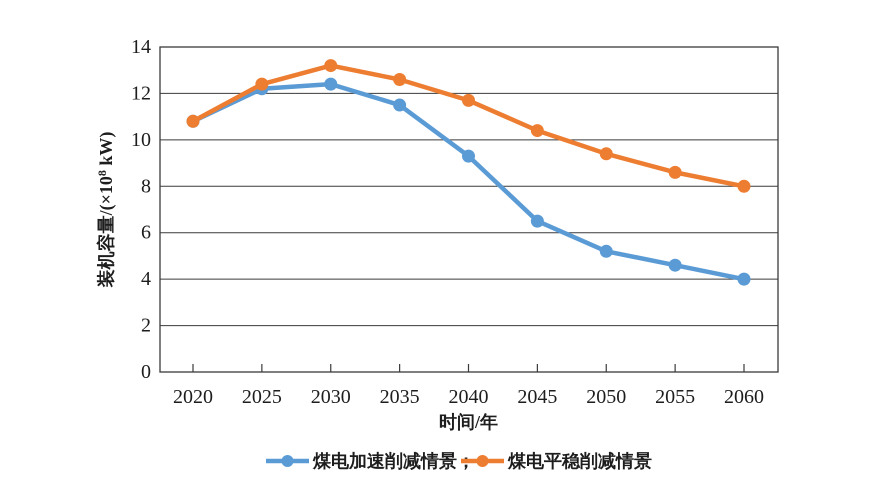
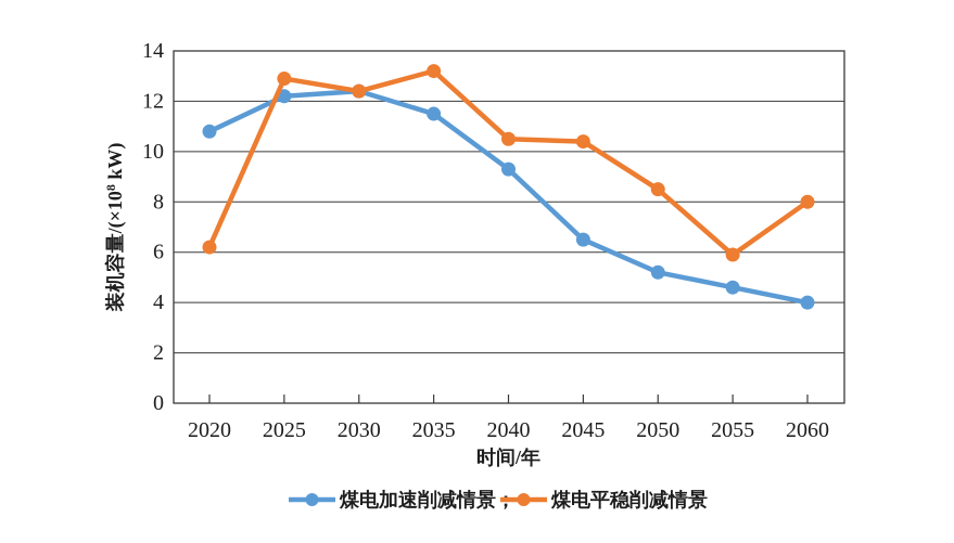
煤电平稳削减情景/2020: 10.8 -> 6.2
煤电平稳削减情景/2025: 12.4 -> 12.9
煤电平稳削减情景/2030: 13.2 -> 12.4
煤电平稳削减情景/2035: 12.6 -> 13.2
煤电平稳削减情景/2040: 11.7 -> 10.5
煤电平稳削减情景/2050: 9.4 -> 8.5
煤电平稳削减情景/2055: 8.6 -> 5.9
